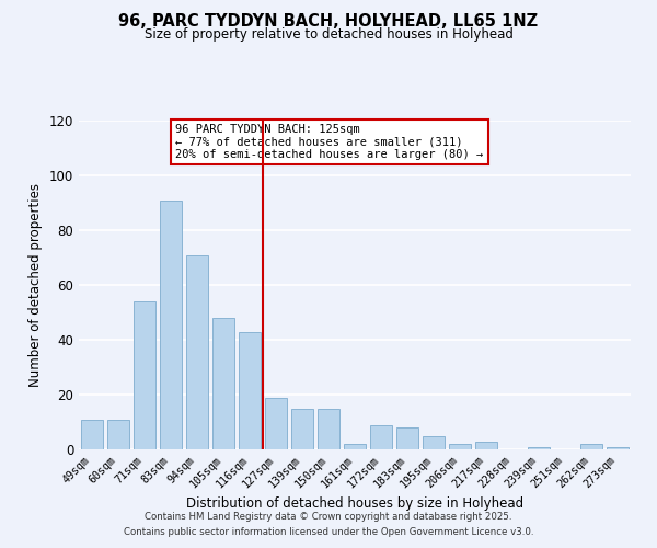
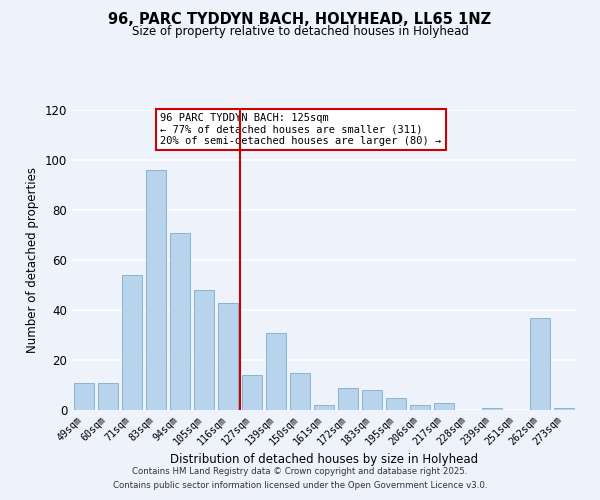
83sqm: 91 -> 96
127sqm: 19 -> 14
139sqm: 15 -> 31
262sqm: 2 -> 37
